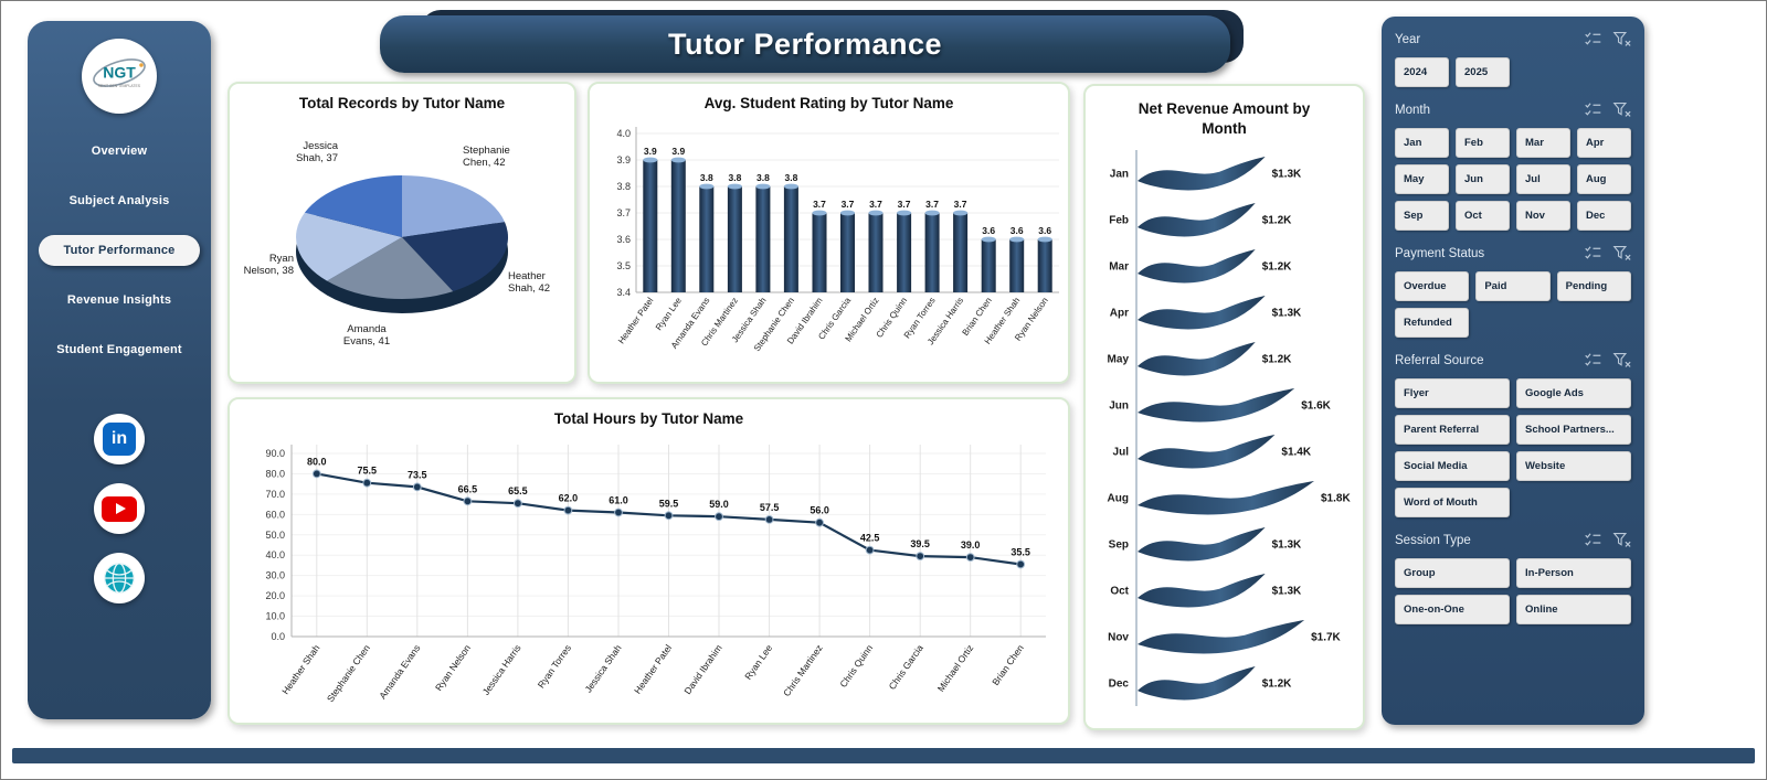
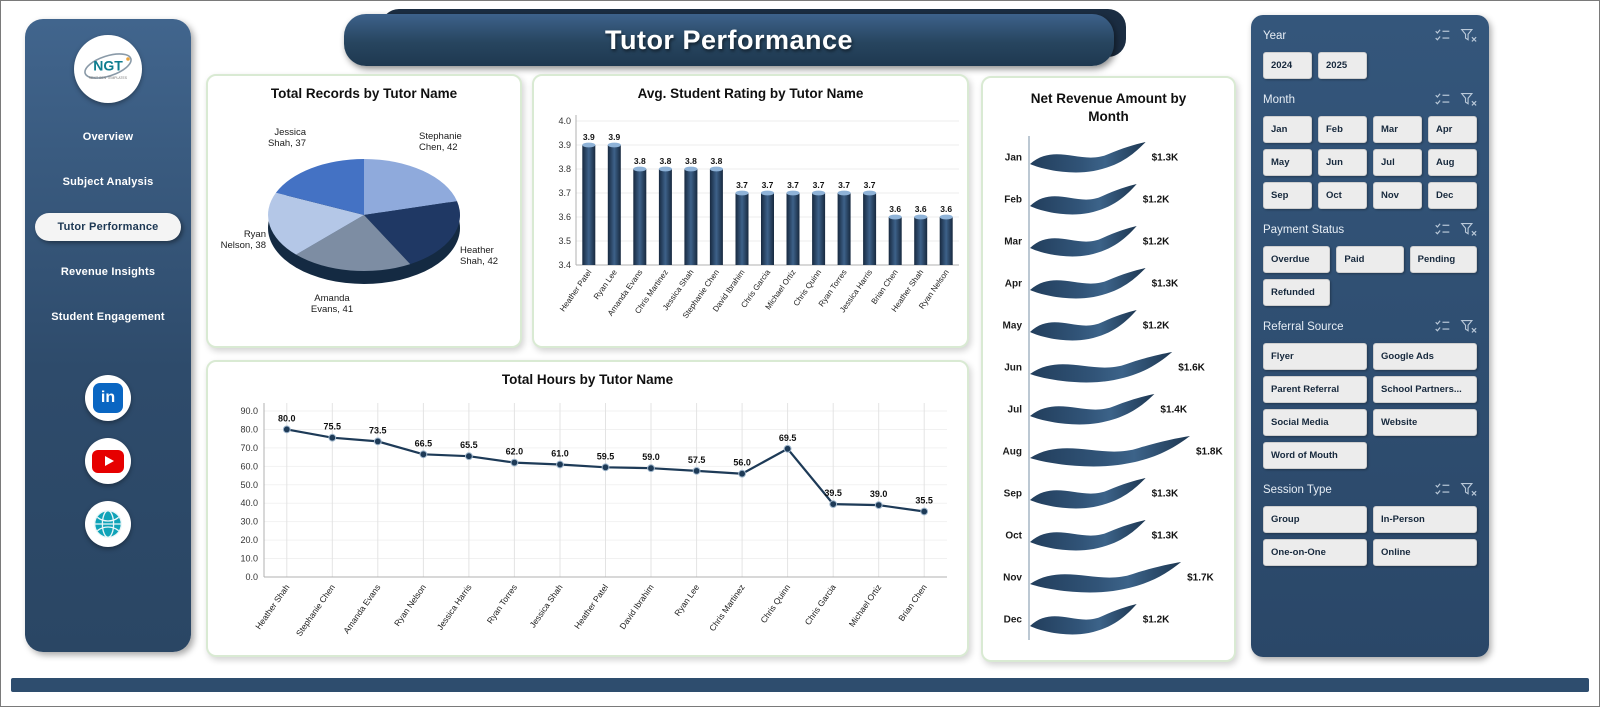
Total Hours by Tutor Name/Chris Quinn: 42.5 -> 69.5
